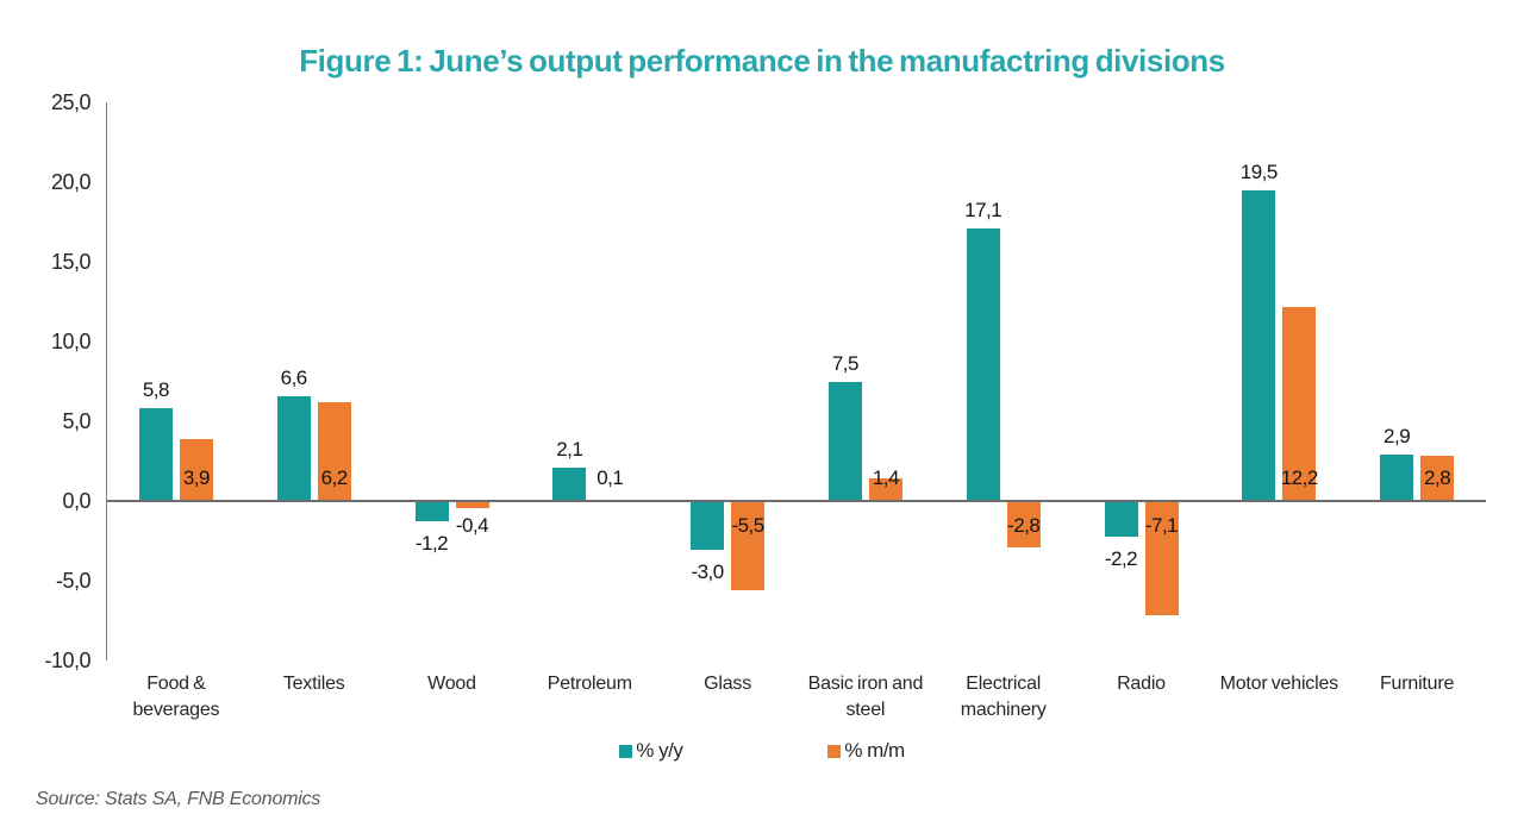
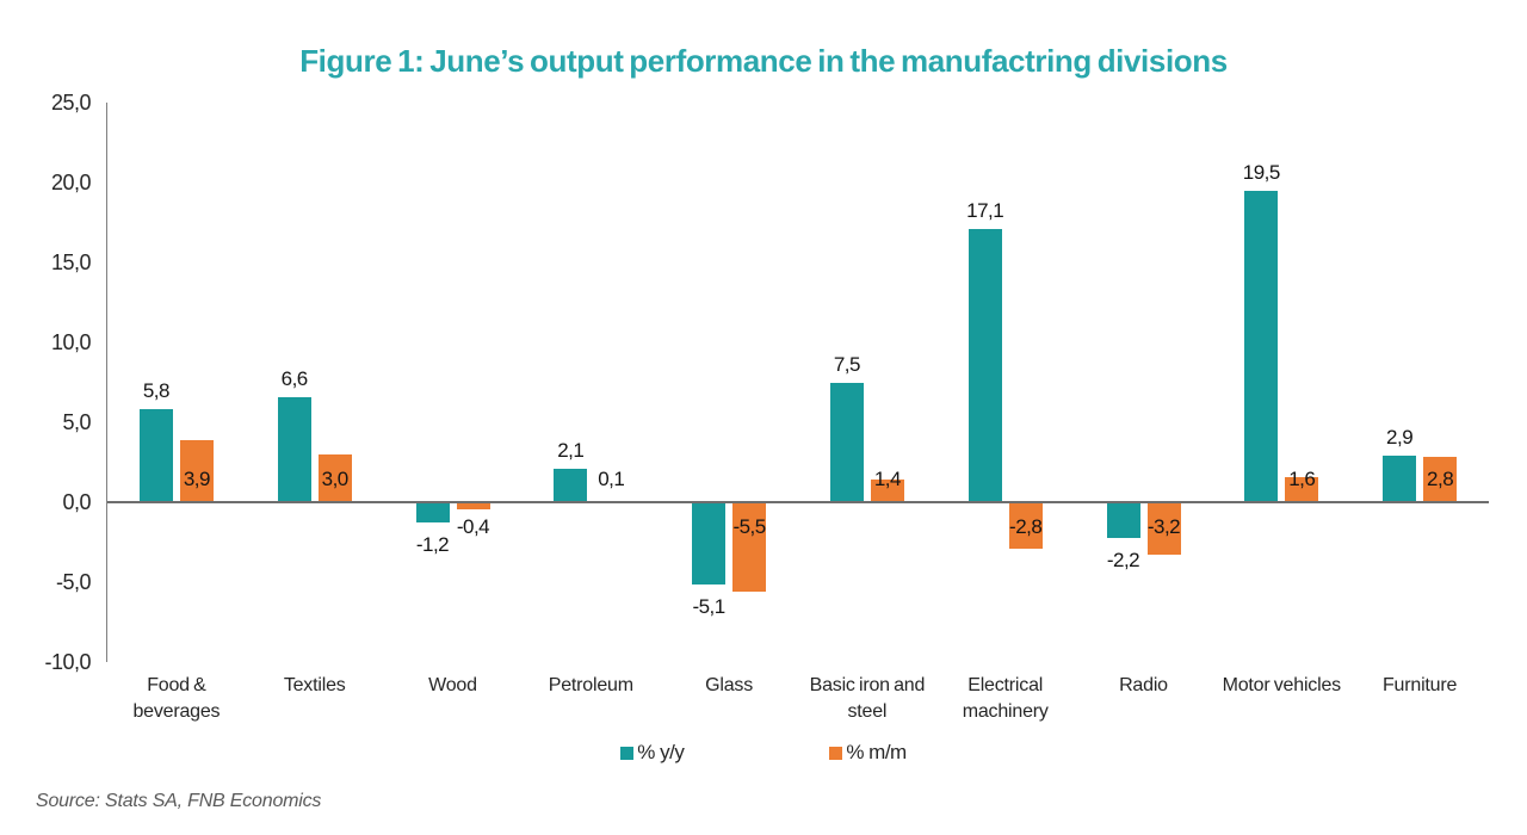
% m/m/Textiles: 6,2 -> 3,0
% y/y/Glass: -3,0 -> -5,1
% m/m/Radio: -7,1 -> -3,2
% m/m/Motor vehicles: 12,2 -> 1,6
